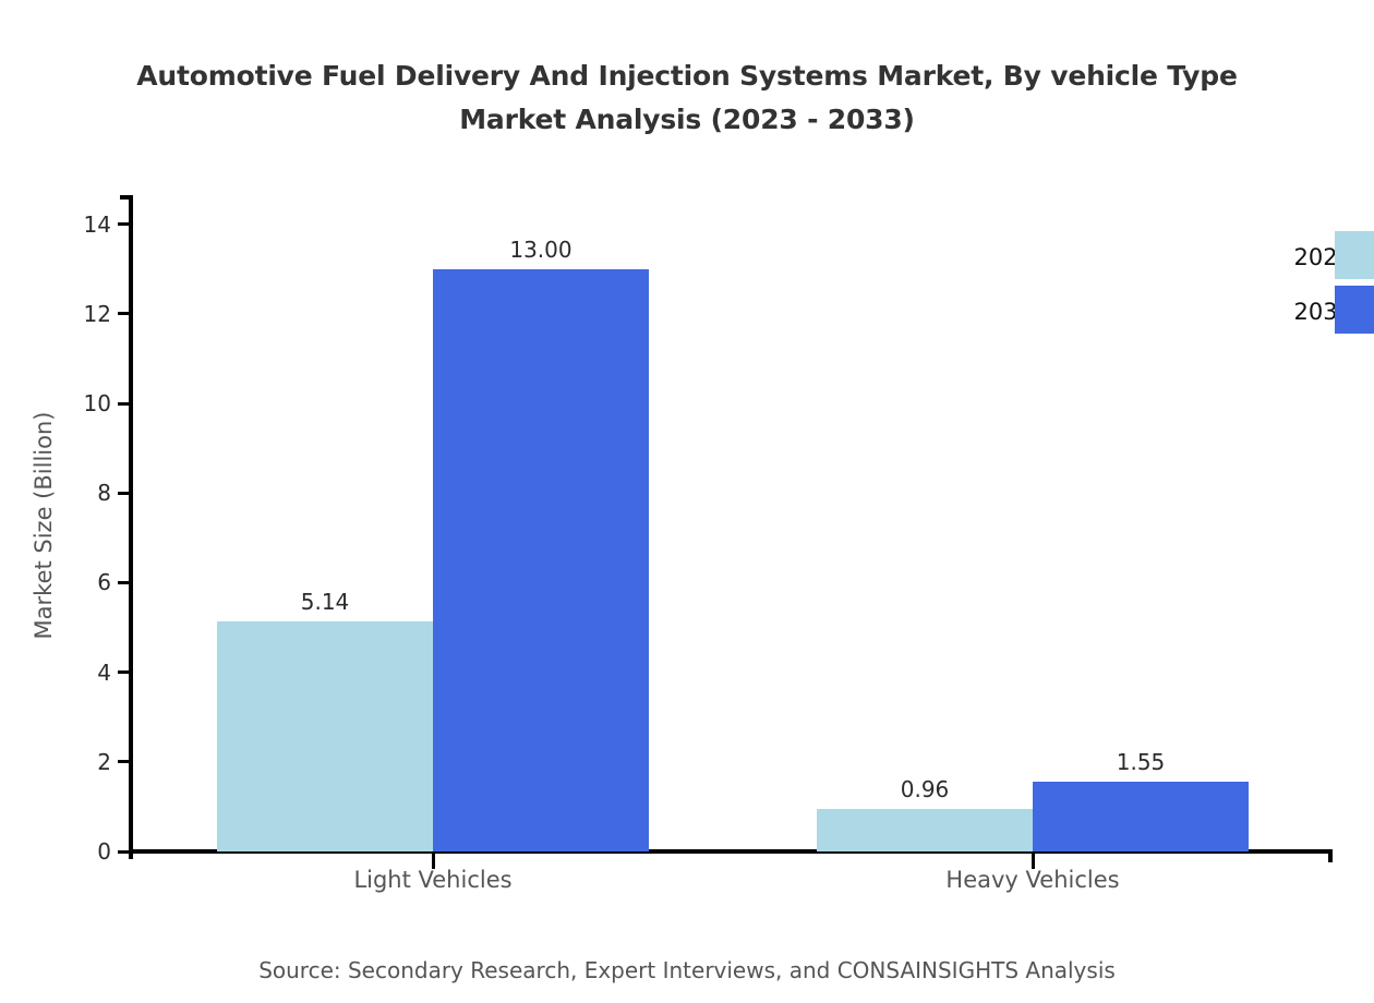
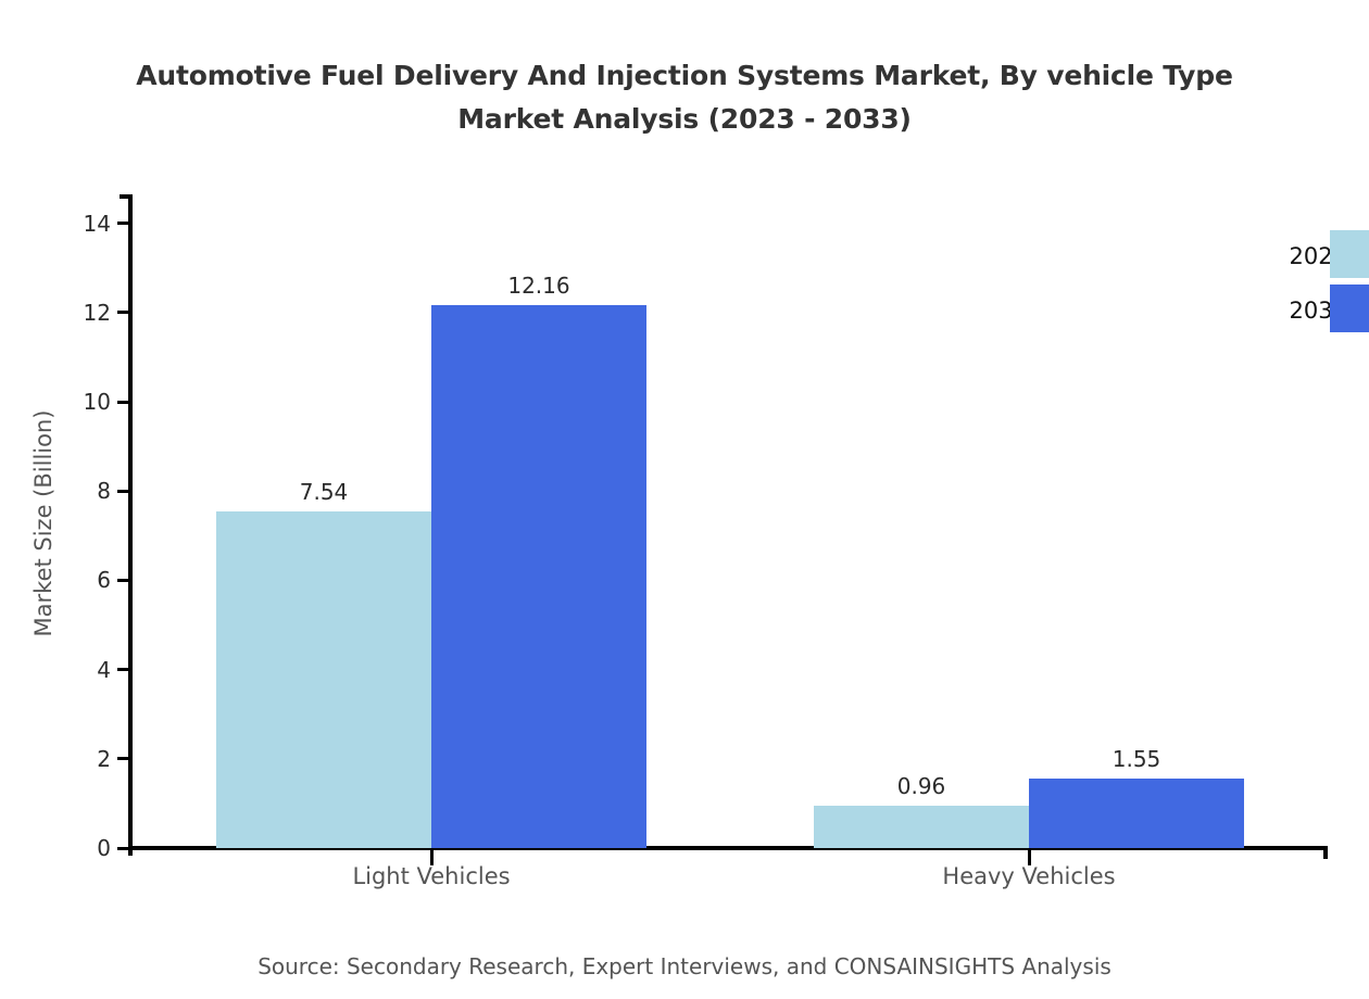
2023/Light Vehicles: 5.14 -> 7.54
2033/Light Vehicles: 13.00 -> 12.16
